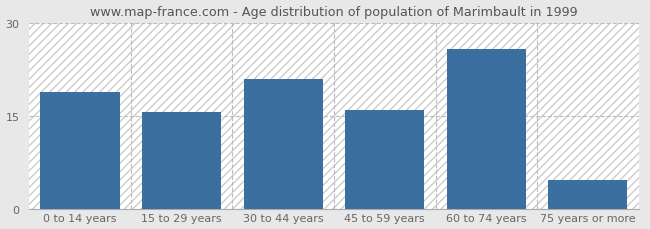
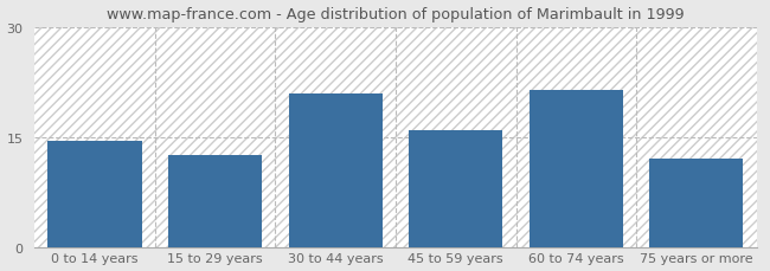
0 to 14 years: 18.8 -> 14.5
15 to 29 years: 15.6 -> 12.5
60 to 74 years: 25.8 -> 21.5
75 years or more: 4.6 -> 12.0
